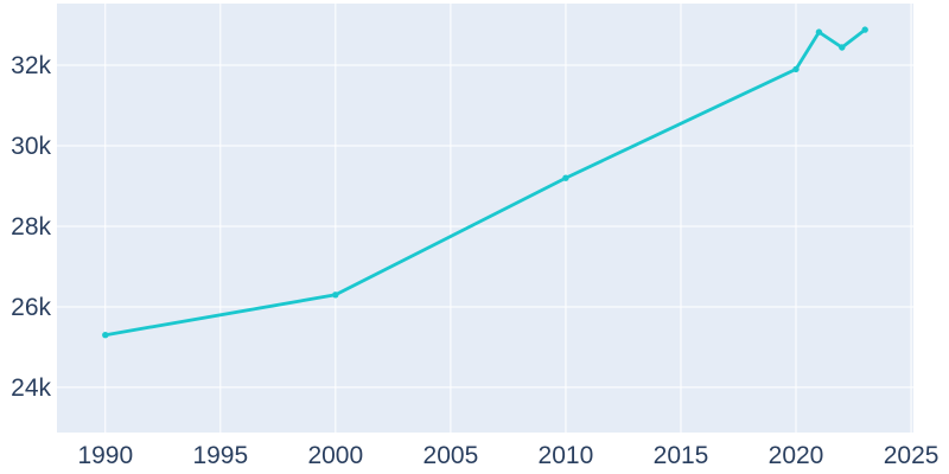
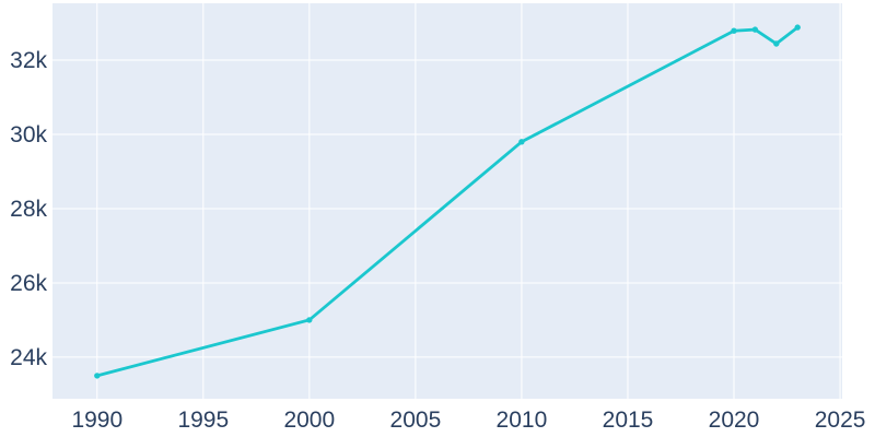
1990: 25.3k -> 23.5k
2000: 26.3k -> 25.0k
2010: 29.2k -> 29.8k
2020: 31.9k -> 32.8k
